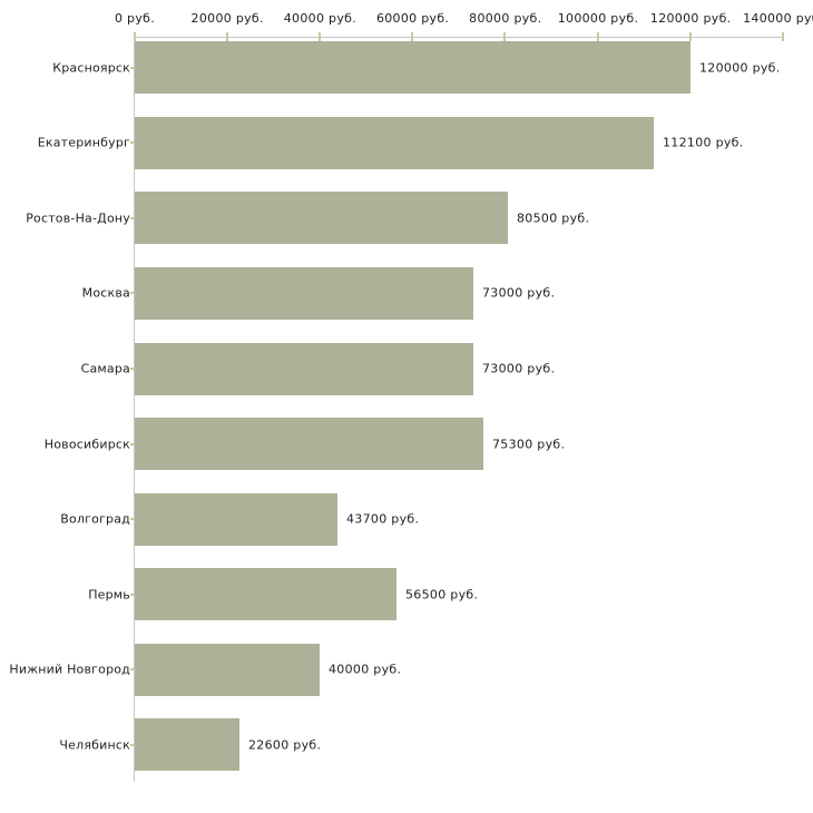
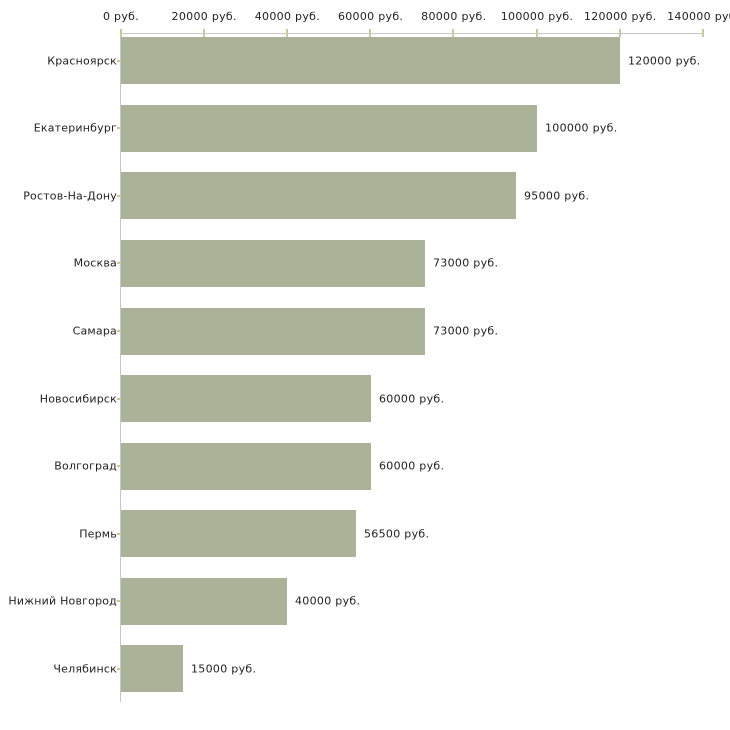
Екатеринбург: 112100 -> 100000
Ростов-На-Дону: 80500 -> 95000
Новосибирск: 75300 -> 60000
Волгоград: 43700 -> 60000
Челябинск: 22600 -> 15000
